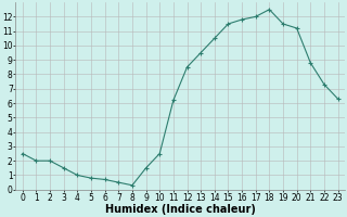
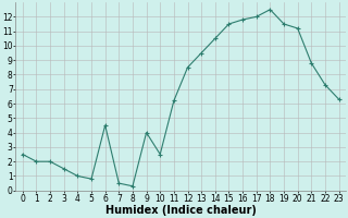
6: 0.7 -> 4.5
9: 1.5 -> 4.0
